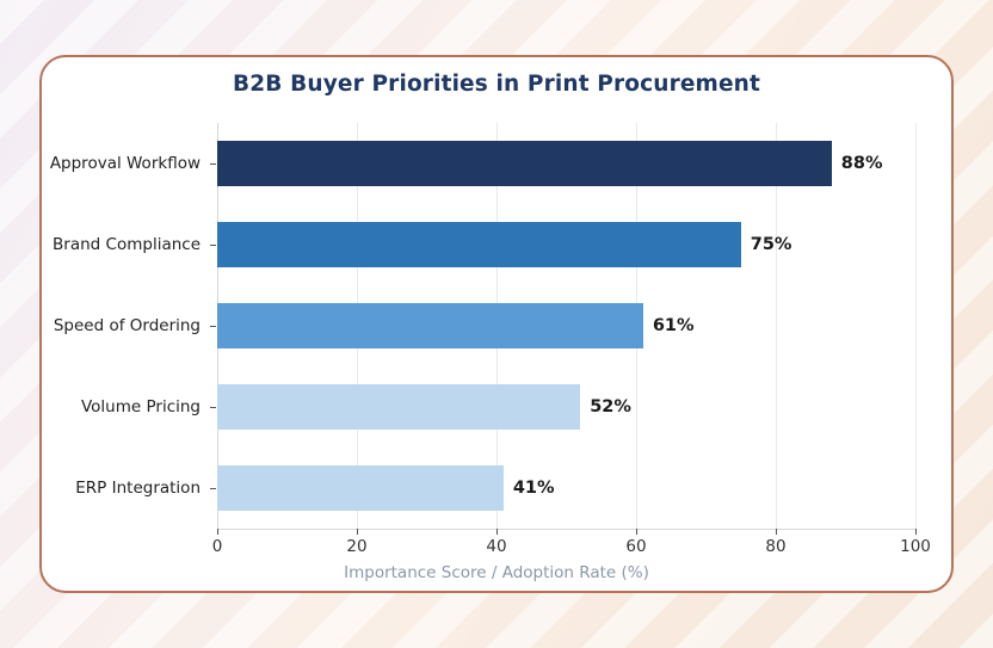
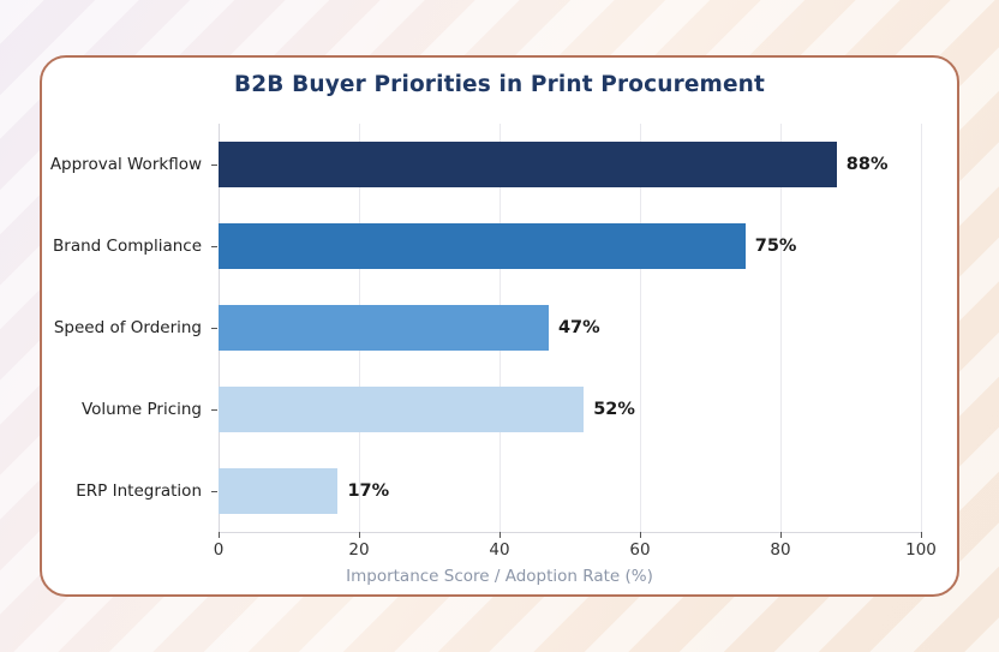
Speed of Ordering: 61% -> 47%
ERP Integration: 41% -> 17%
